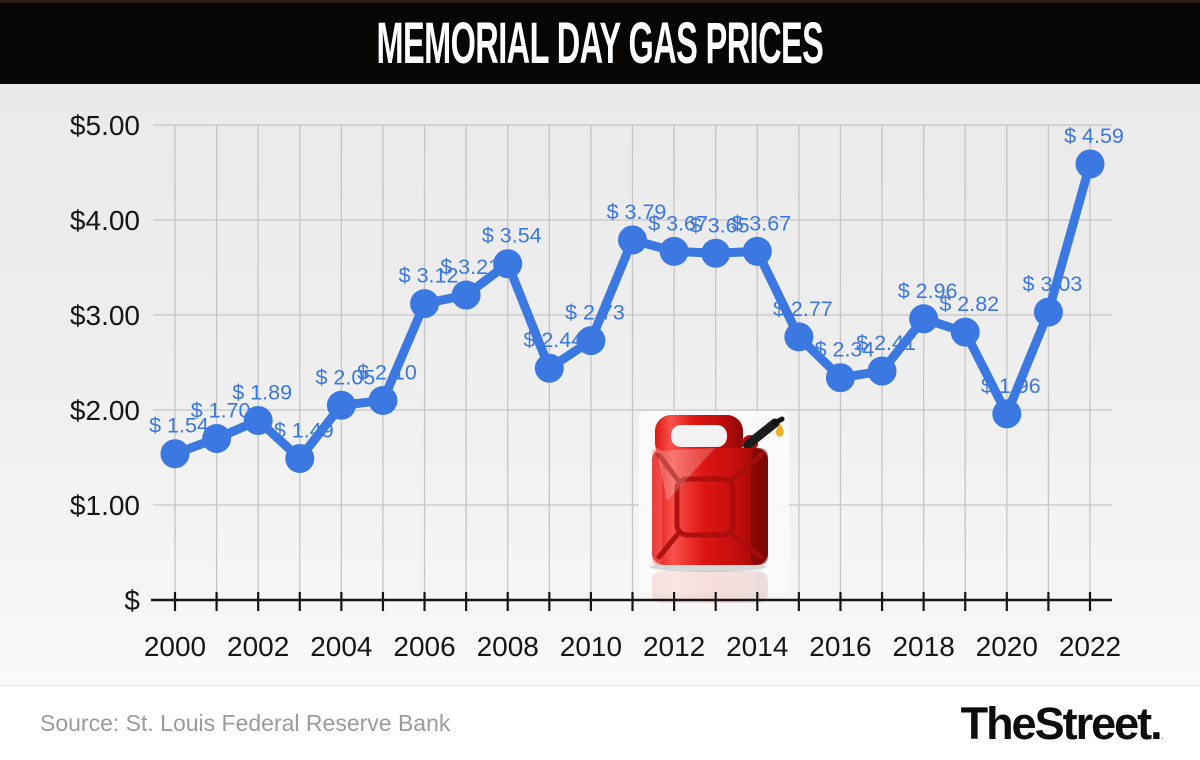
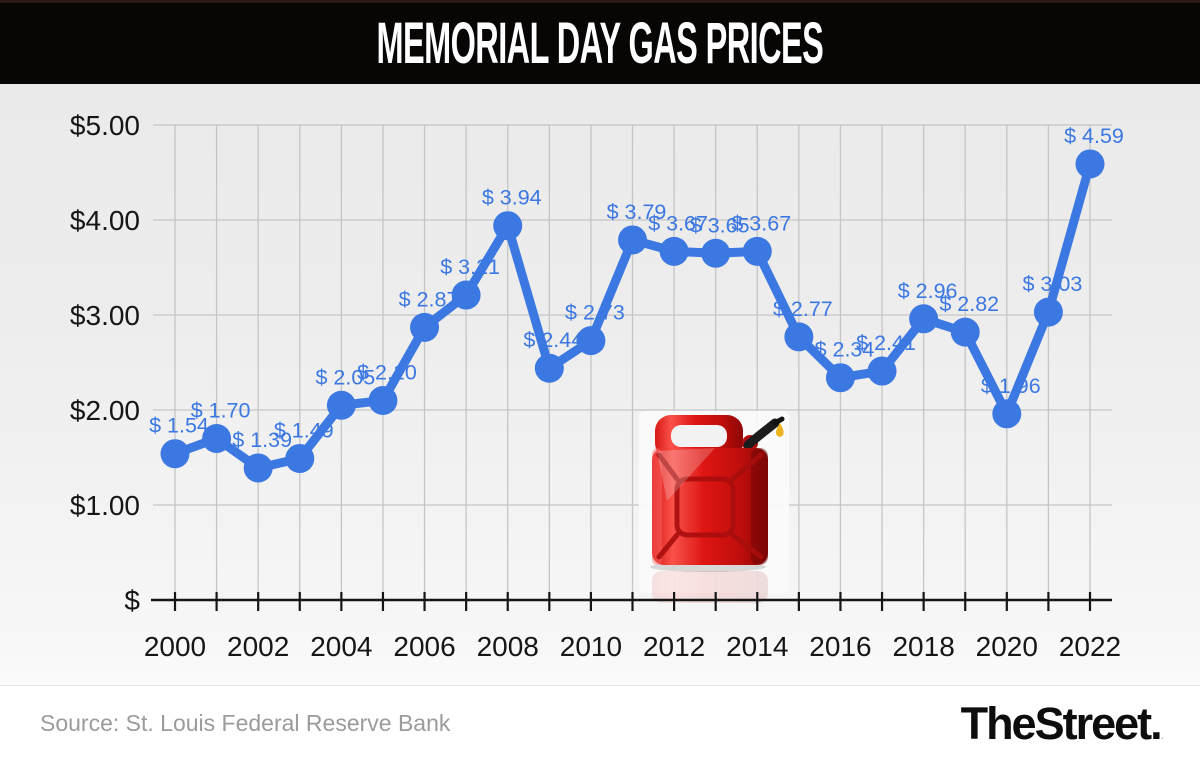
2002: 1.89 -> 1.39
2006: 3.12 -> 2.87
2008: 3.54 -> 3.94
